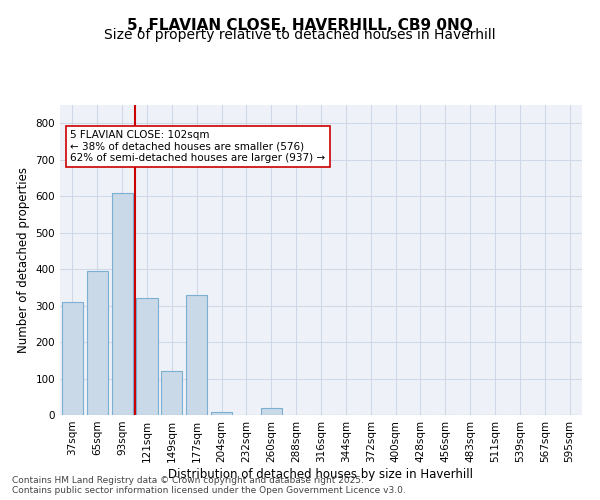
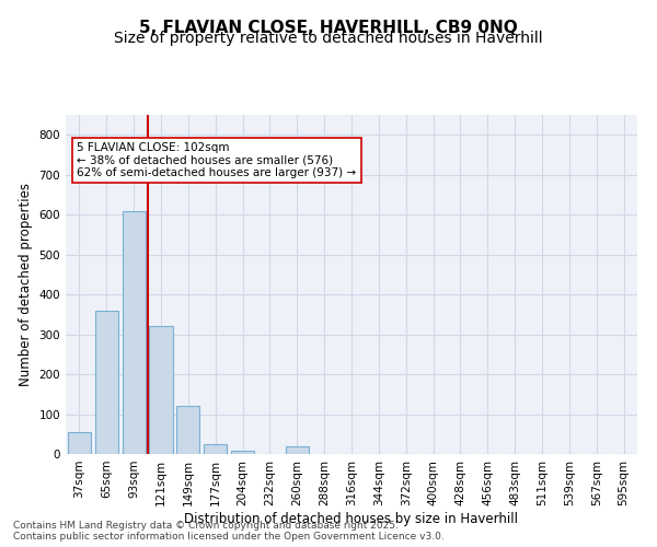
37sqm: 310 -> 55
65sqm: 395 -> 360
177sqm: 330 -> 25
